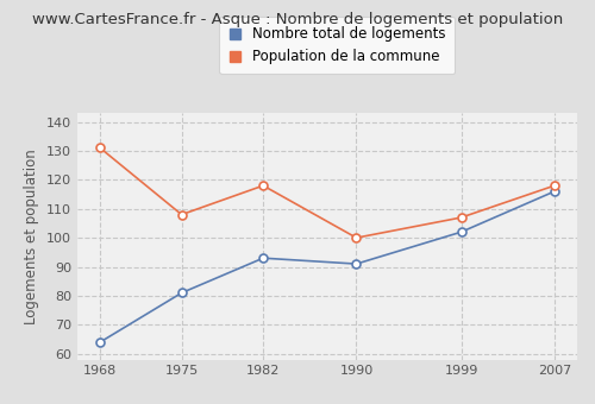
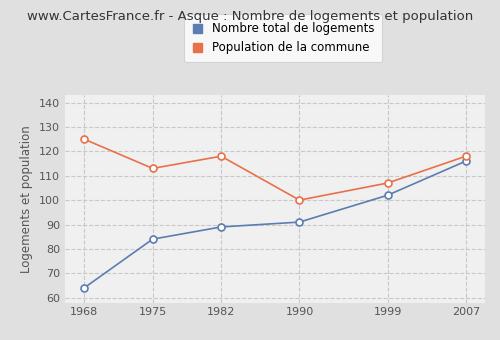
Population de la commune/1968: 131 -> 125
Nombre total de logements/1975: 81 -> 84
Population de la commune/1975: 108 -> 113
Nombre total de logements/1982: 93 -> 89
